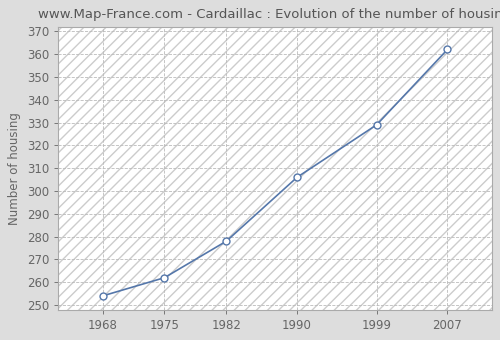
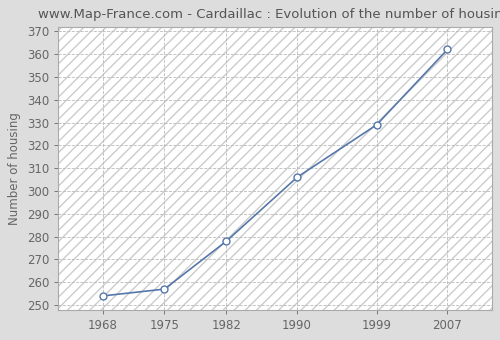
1975: 262 -> 257
